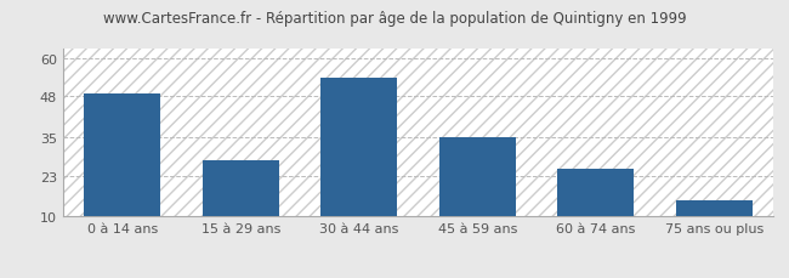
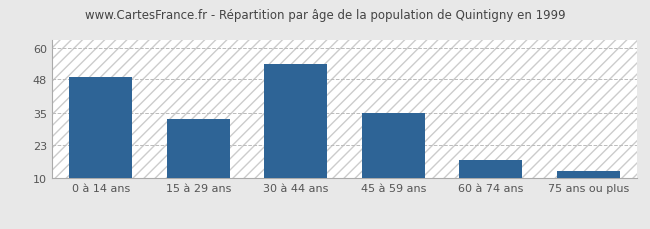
15 à 29 ans: 28 -> 33
60 à 74 ans: 25 -> 17
75 ans ou plus: 15 -> 13
